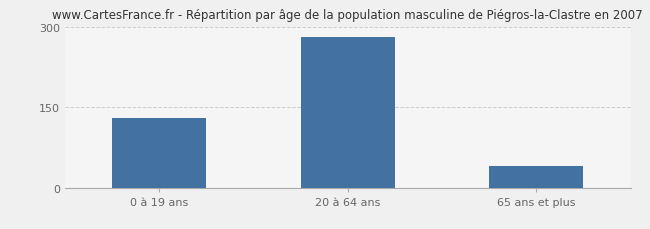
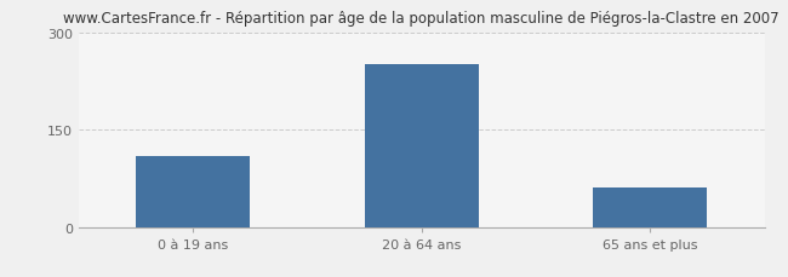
0 à 19 ans: 130 -> 110
20 à 64 ans: 280 -> 250
65 ans et plus: 40 -> 60
